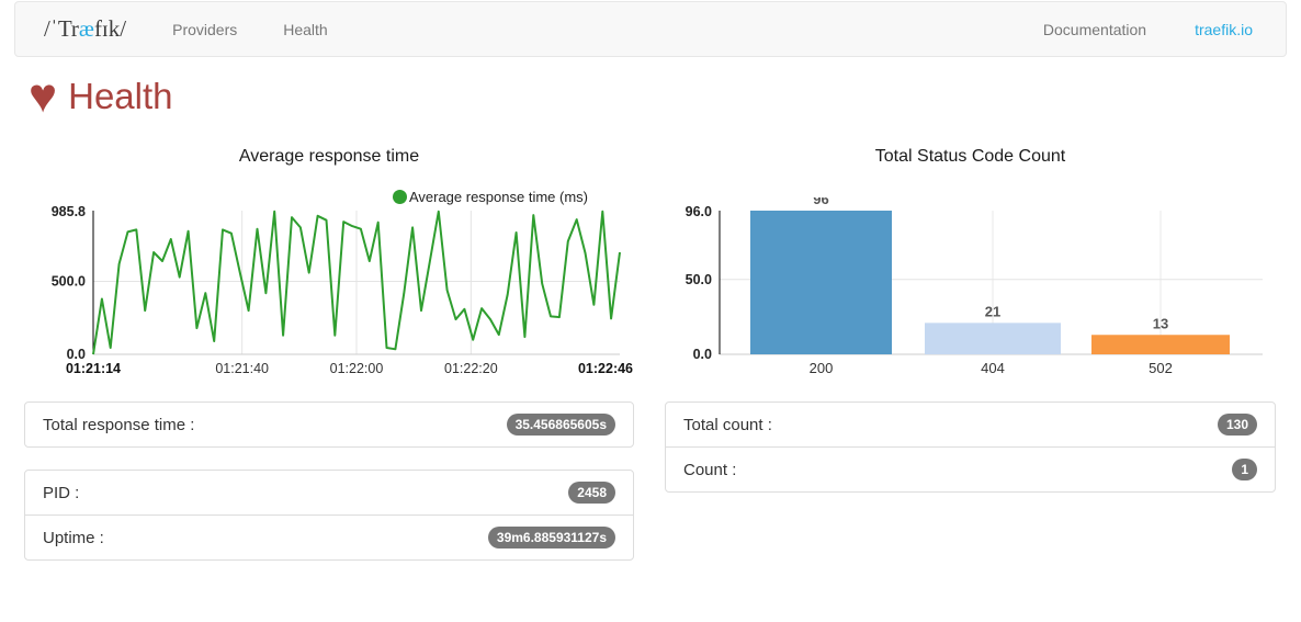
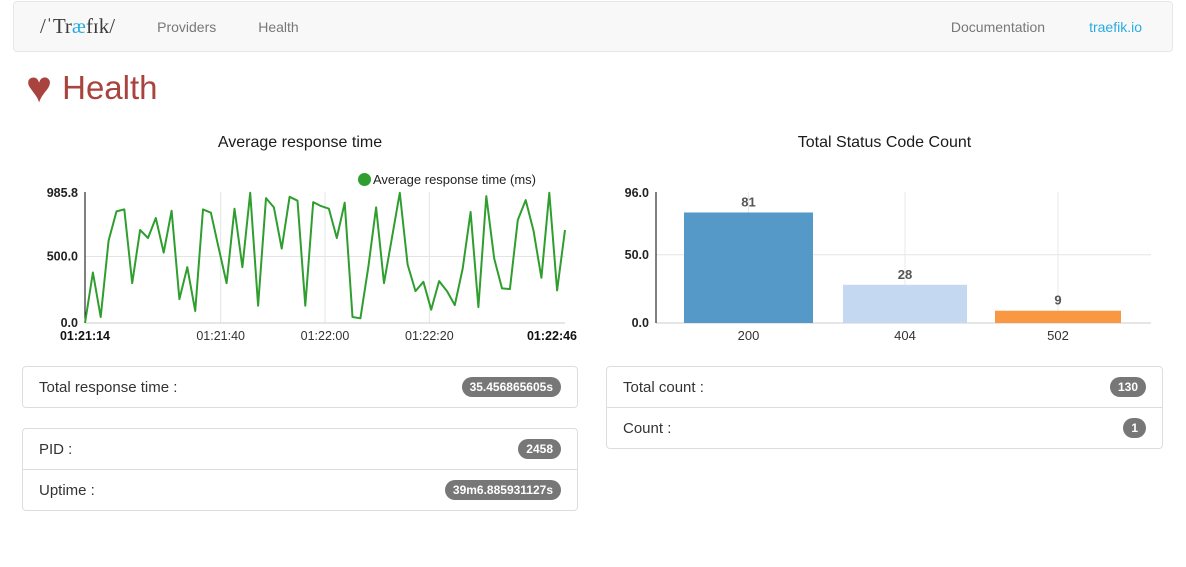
Total Status Code Count/200: 96 -> 81
Total Status Code Count/404: 21 -> 28
Total Status Code Count/502: 13 -> 9
